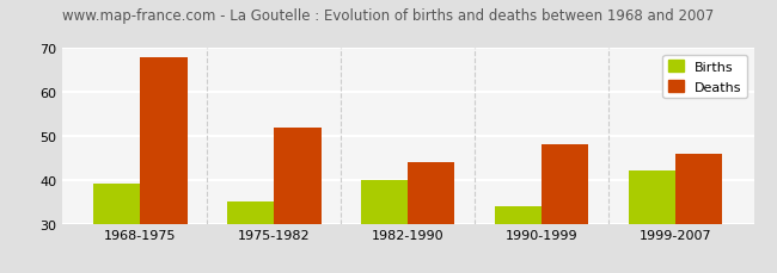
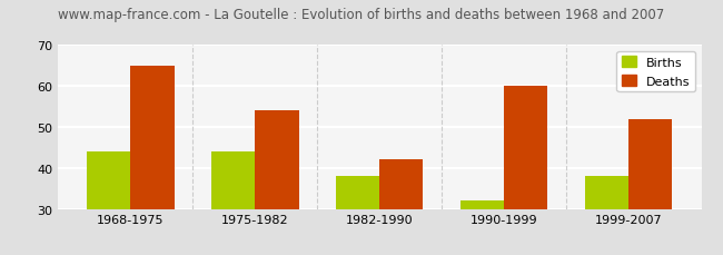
Births/1968-1975: 39 -> 44
Deaths/1968-1975: 68 -> 65
Births/1975-1982: 35 -> 44
Deaths/1975-1982: 52 -> 54
Births/1982-1990: 40 -> 38
Deaths/1982-1990: 44 -> 42
Births/1990-1999: 34 -> 32
Deaths/1990-1999: 48 -> 60
Births/1999-2007: 42 -> 38
Deaths/1999-2007: 46 -> 52
